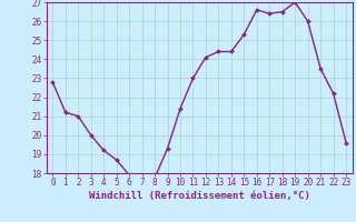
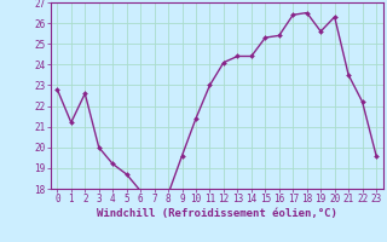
2: 21.0 -> 22.6
9: 19.3 -> 19.6
16: 26.6 -> 25.4
19: 27.0 -> 25.6
20: 26.0 -> 26.3
